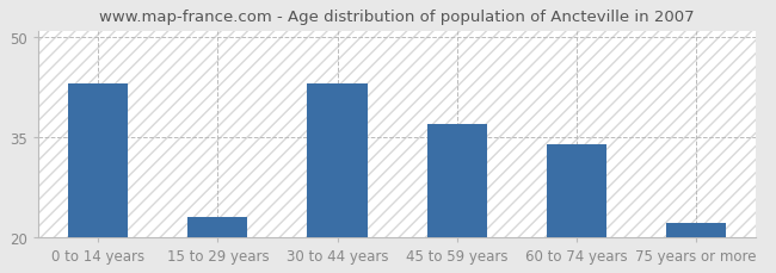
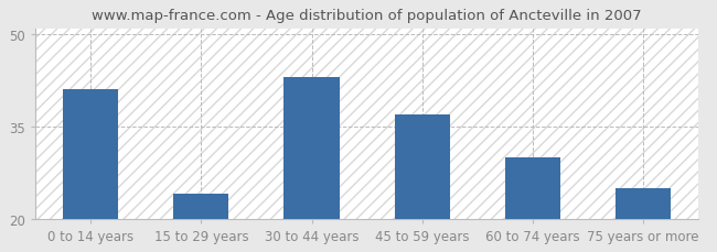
0 to 14 years: 43 -> 41
15 to 29 years: 23 -> 24
60 to 74 years: 34 -> 30
75 years or more: 22 -> 25
